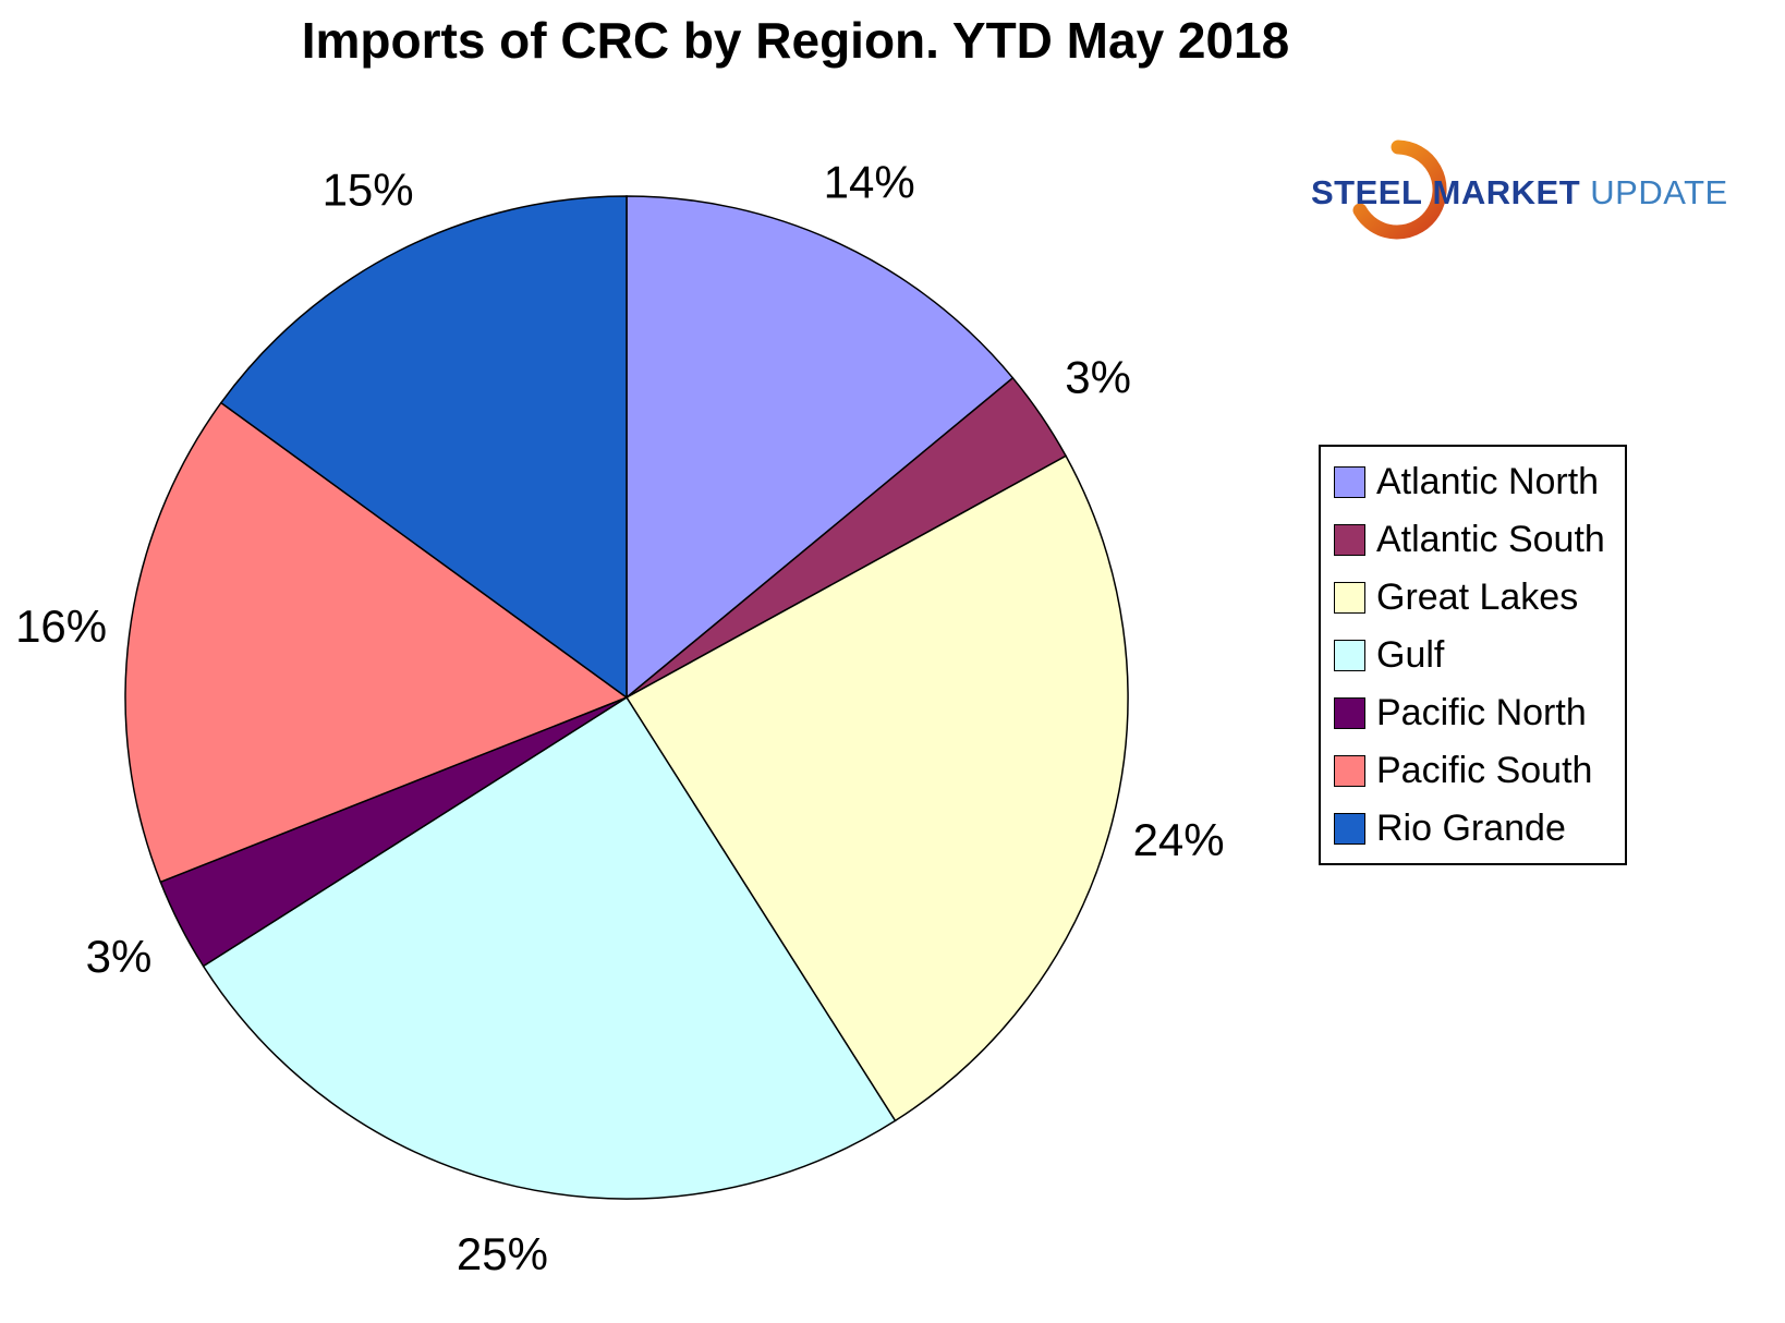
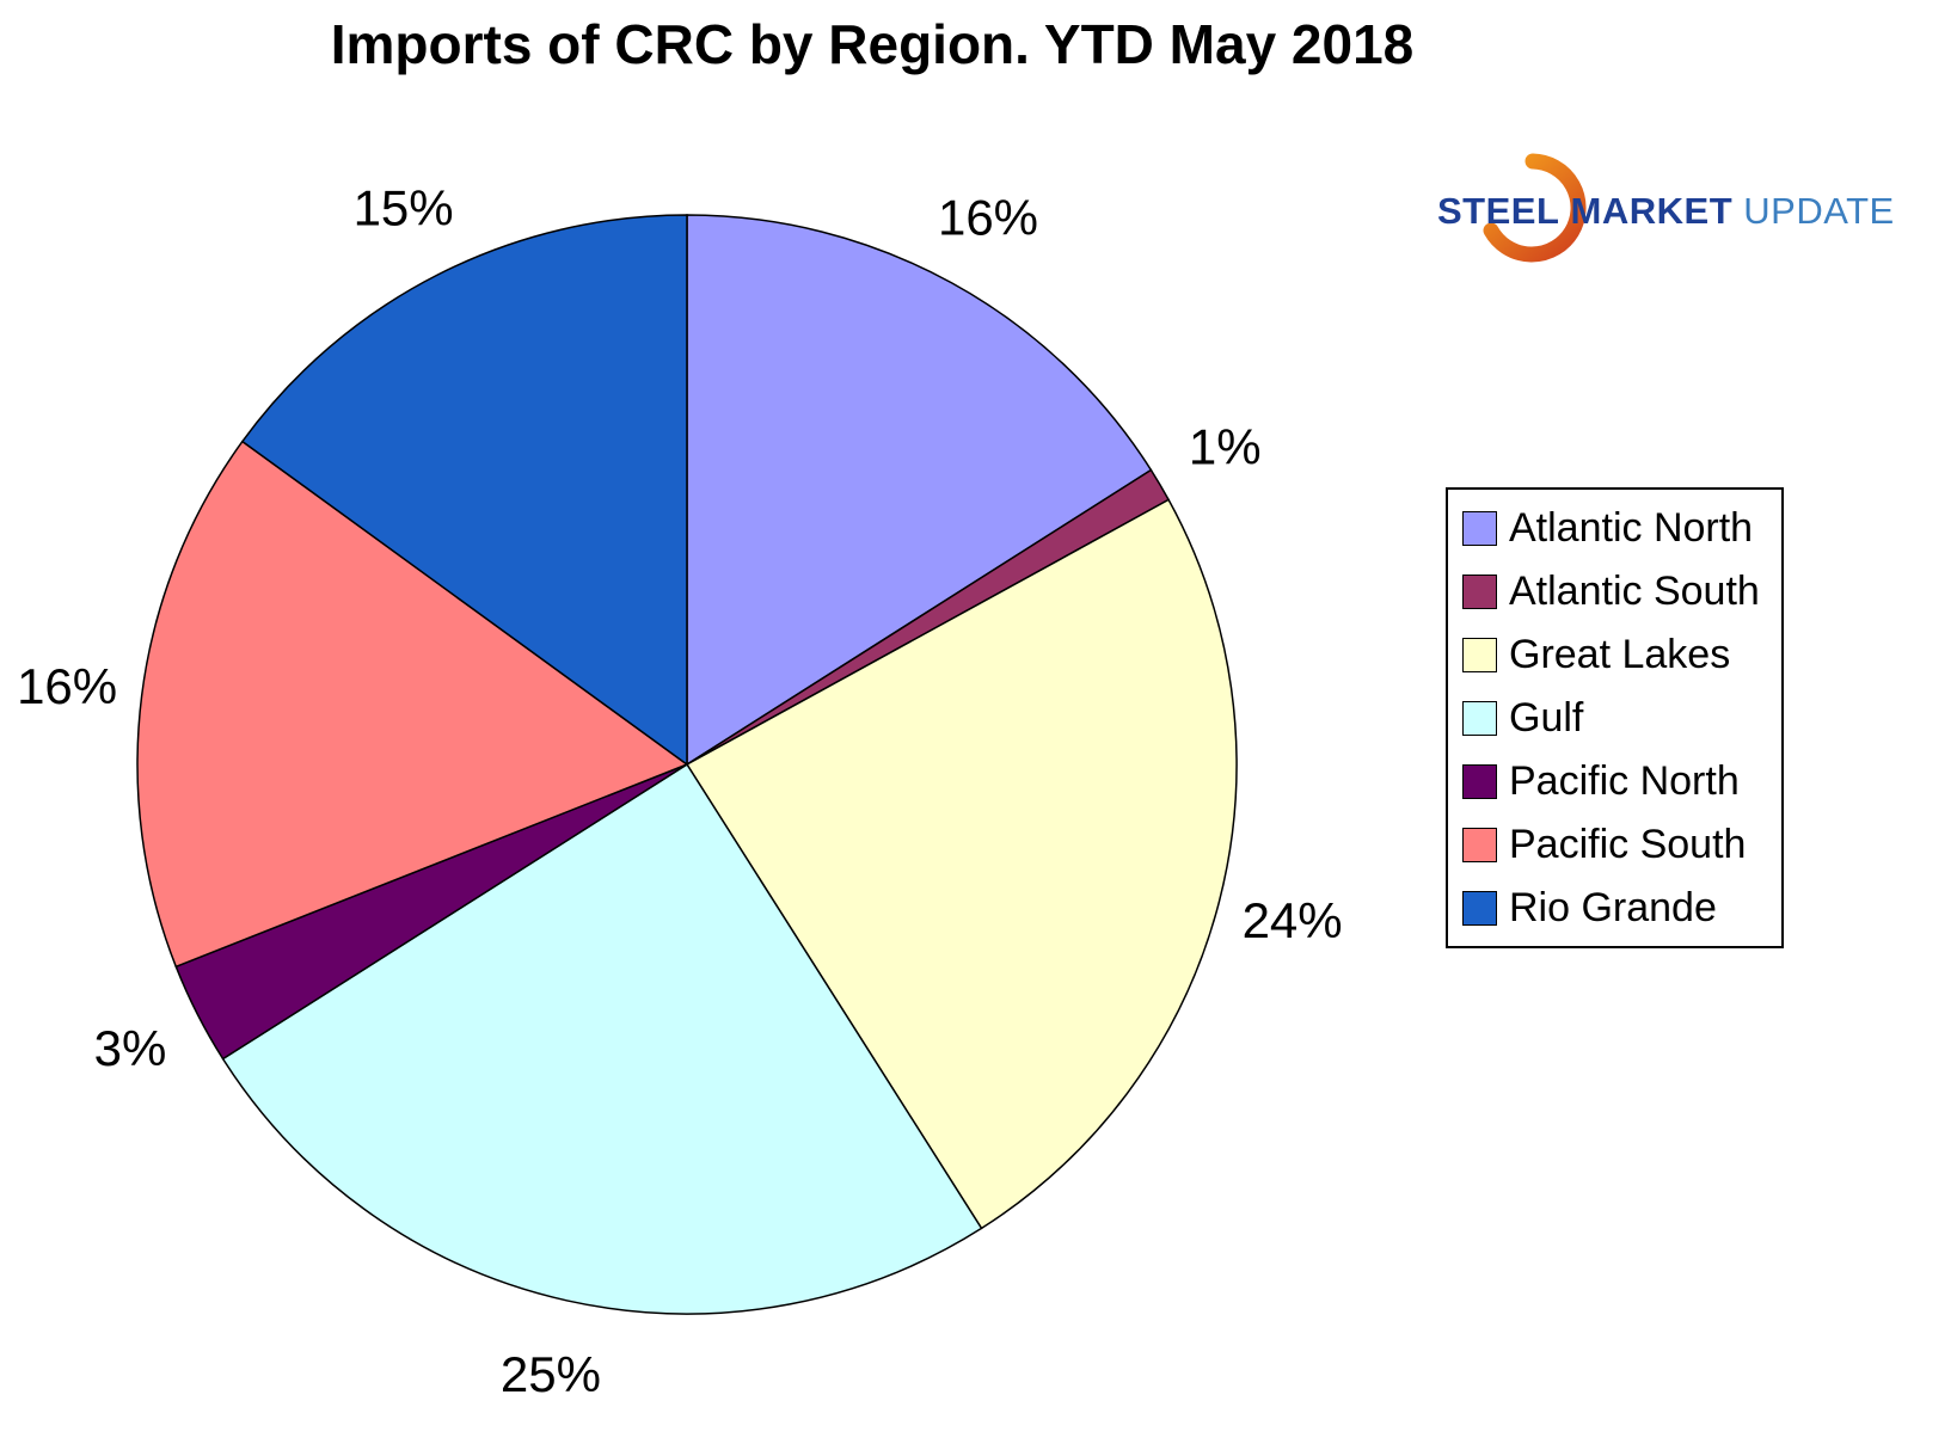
Atlantic North: 14% -> 16%
Atlantic South: 3% -> 1%
